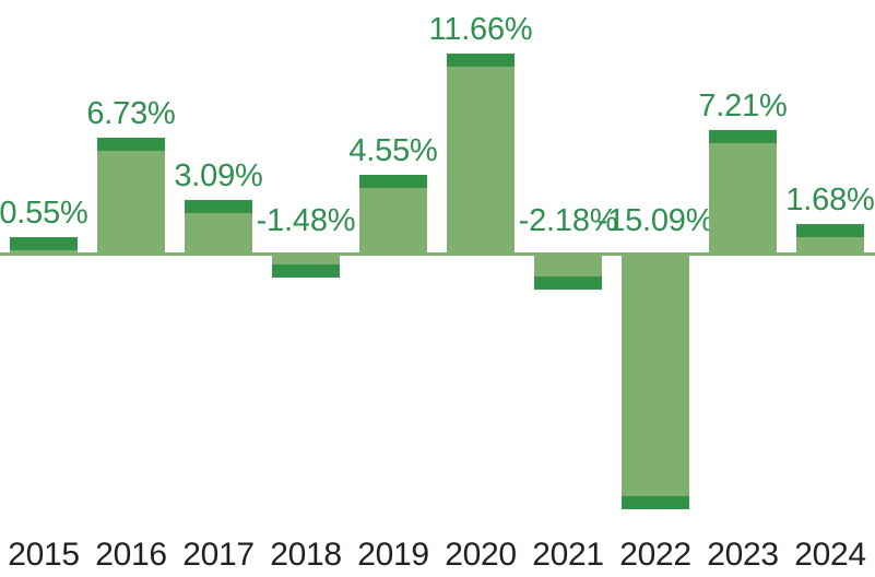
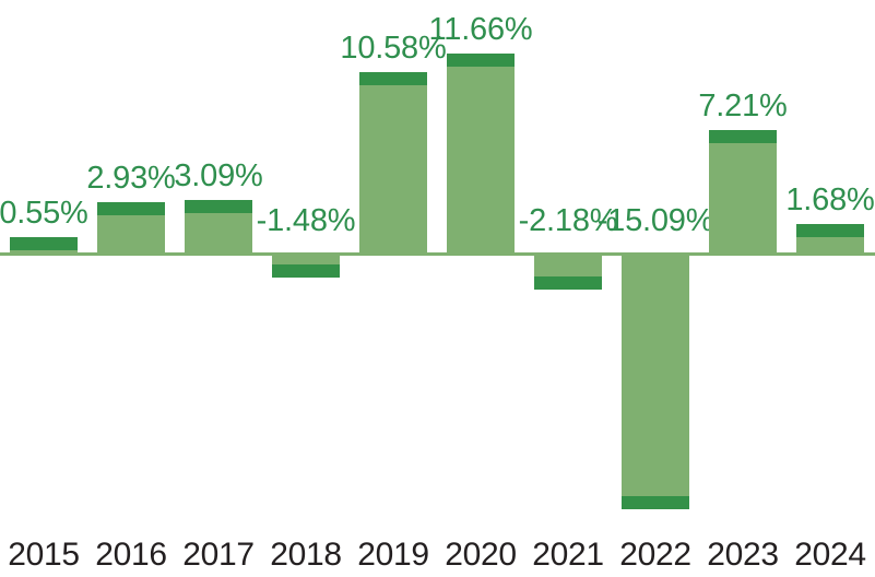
2016: 6.73% -> 2.93%
2019: 4.55% -> 10.58%
